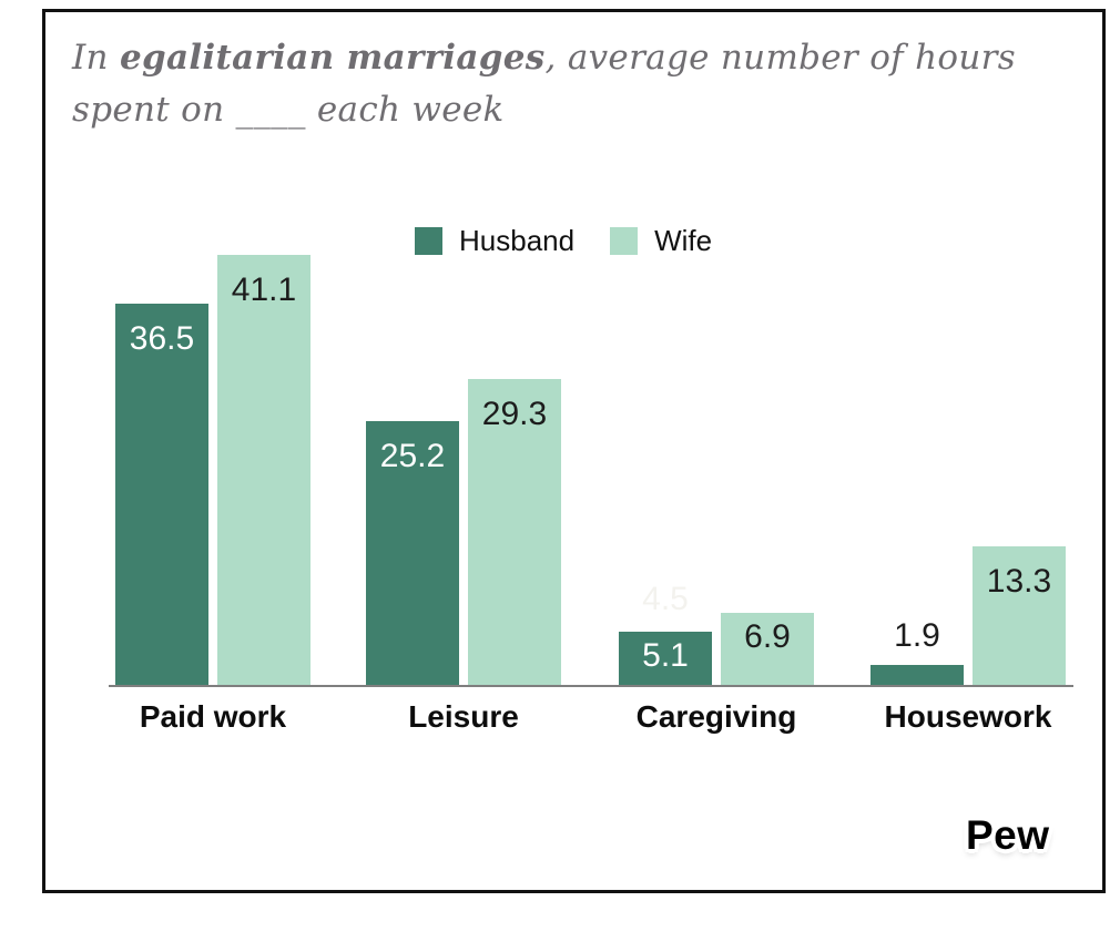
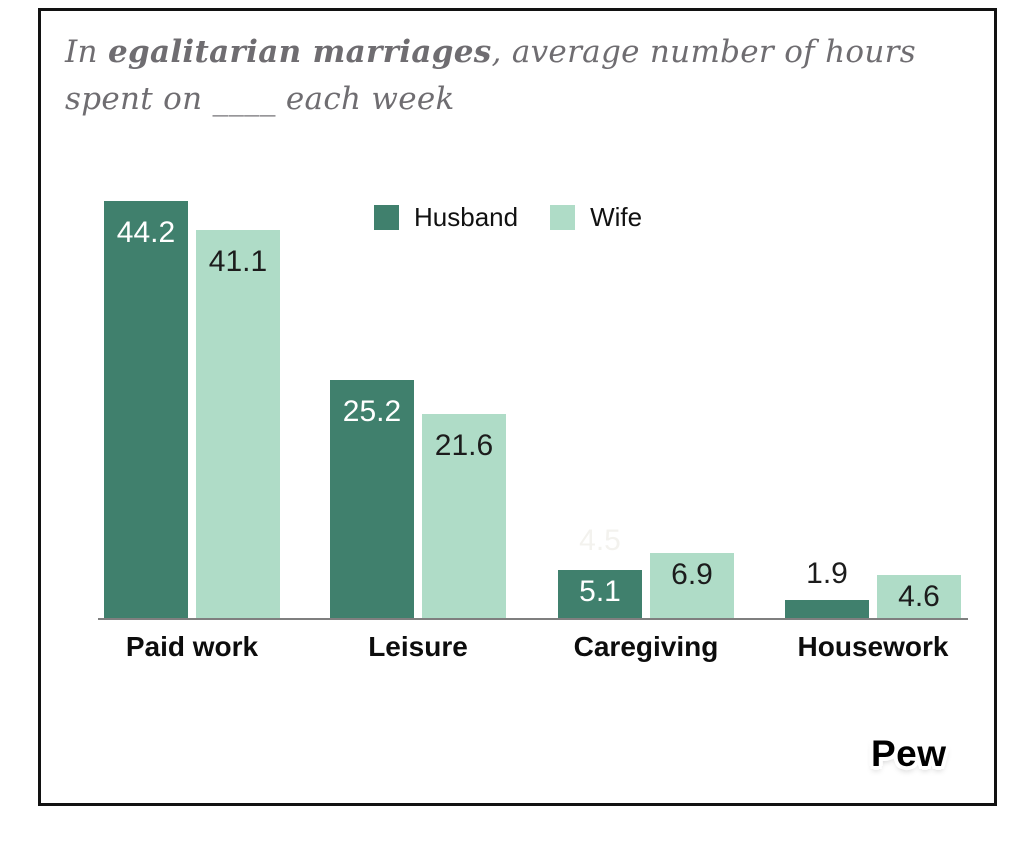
Husband/Paid work: 36.5 -> 44.2
Wife/Leisure: 29.3 -> 21.6
Wife/Housework: 13.3 -> 4.6
